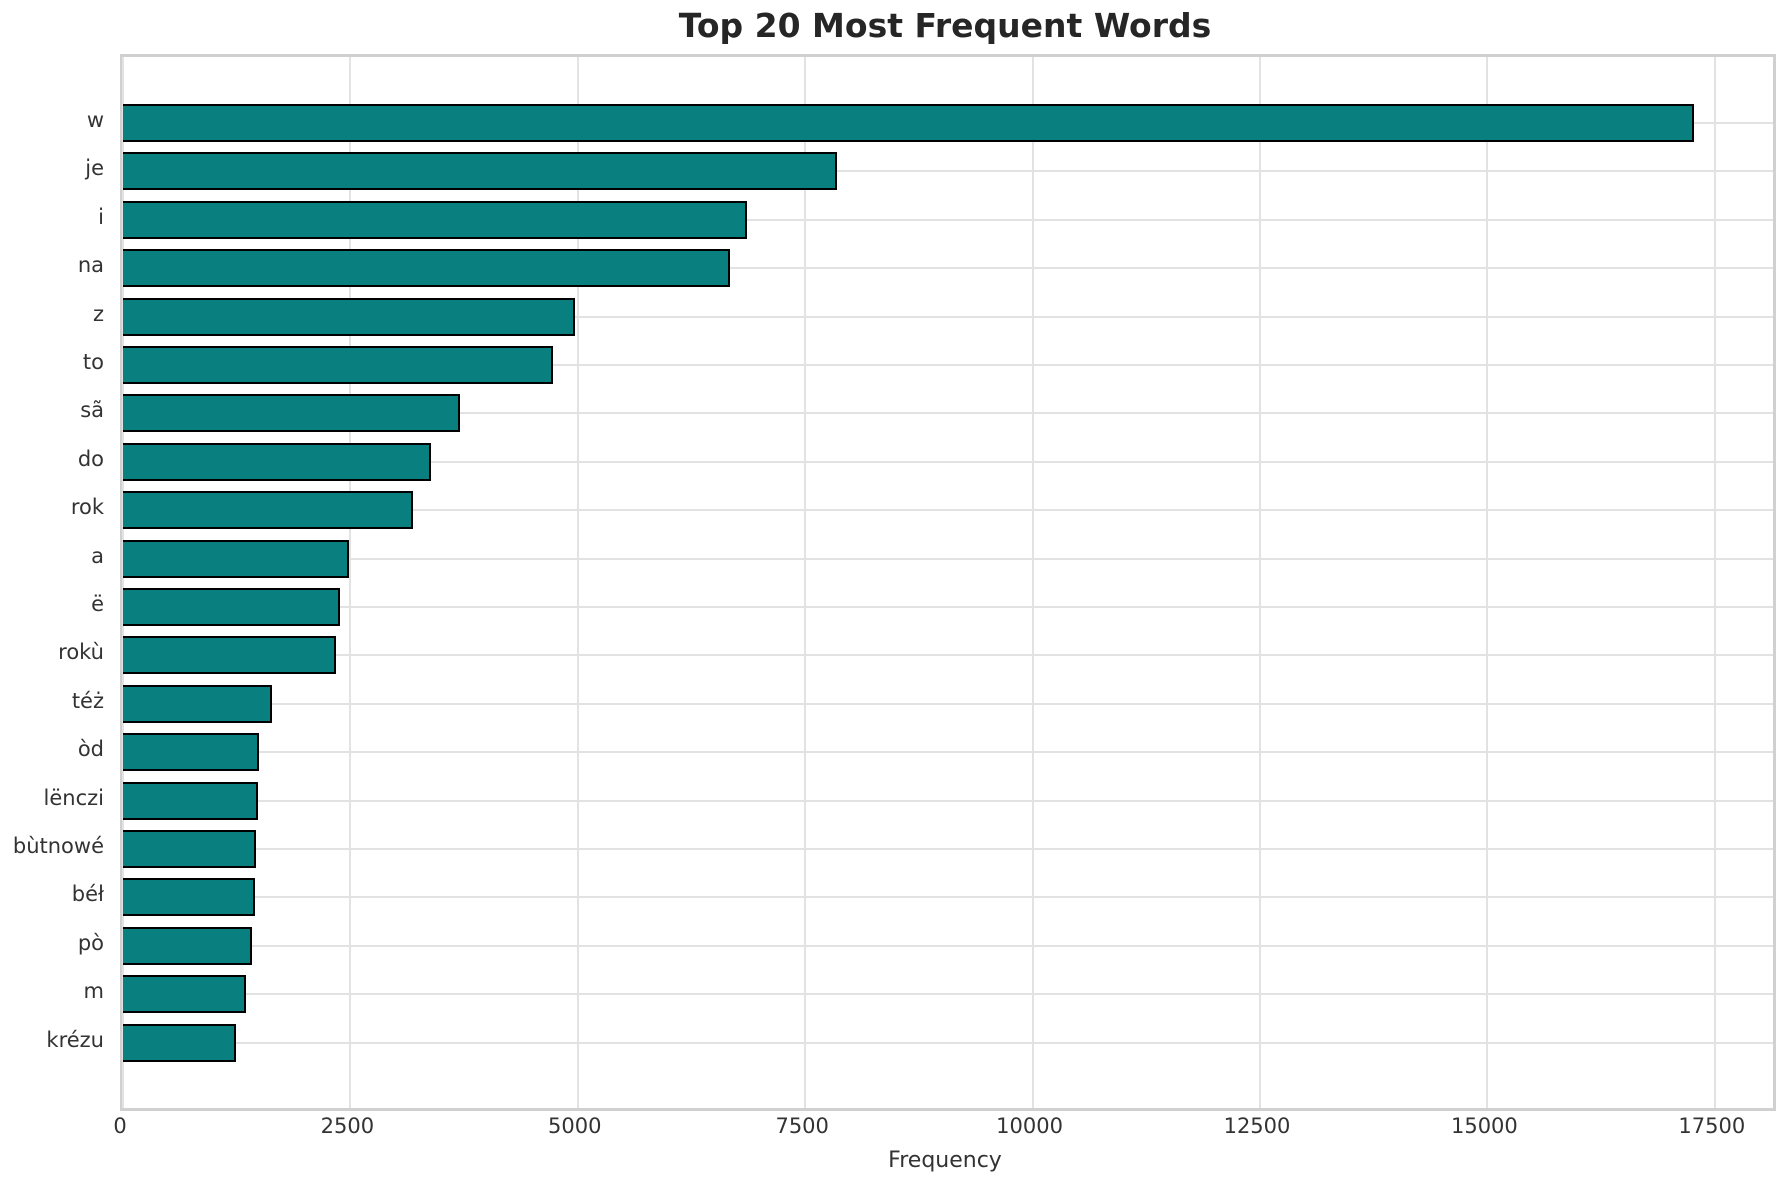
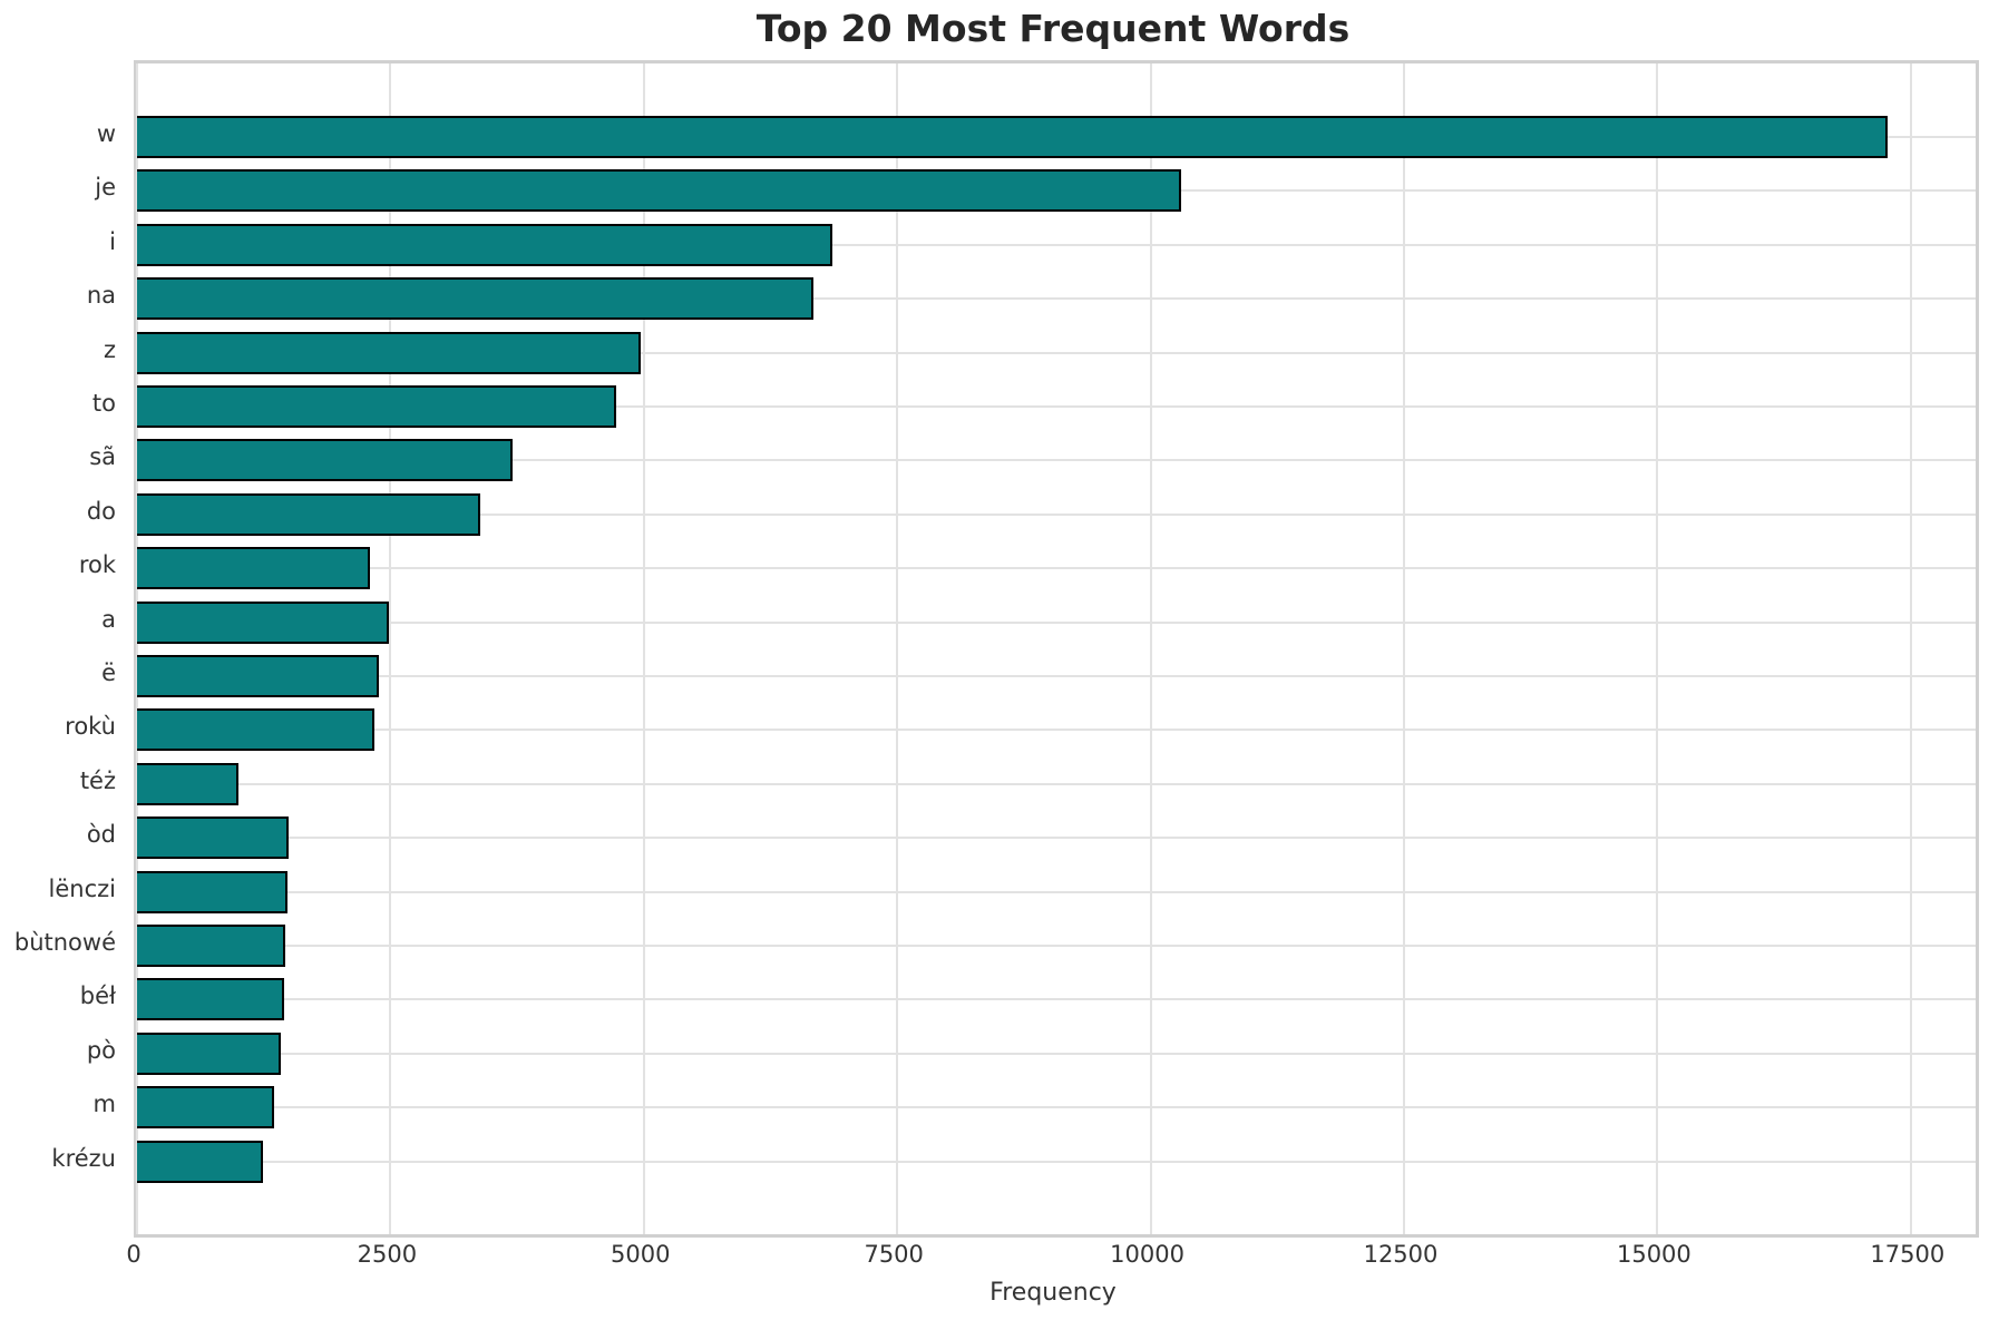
je: 7800 -> 10300
rok: 3200 -> 2300
téż: 1600 -> 1000
